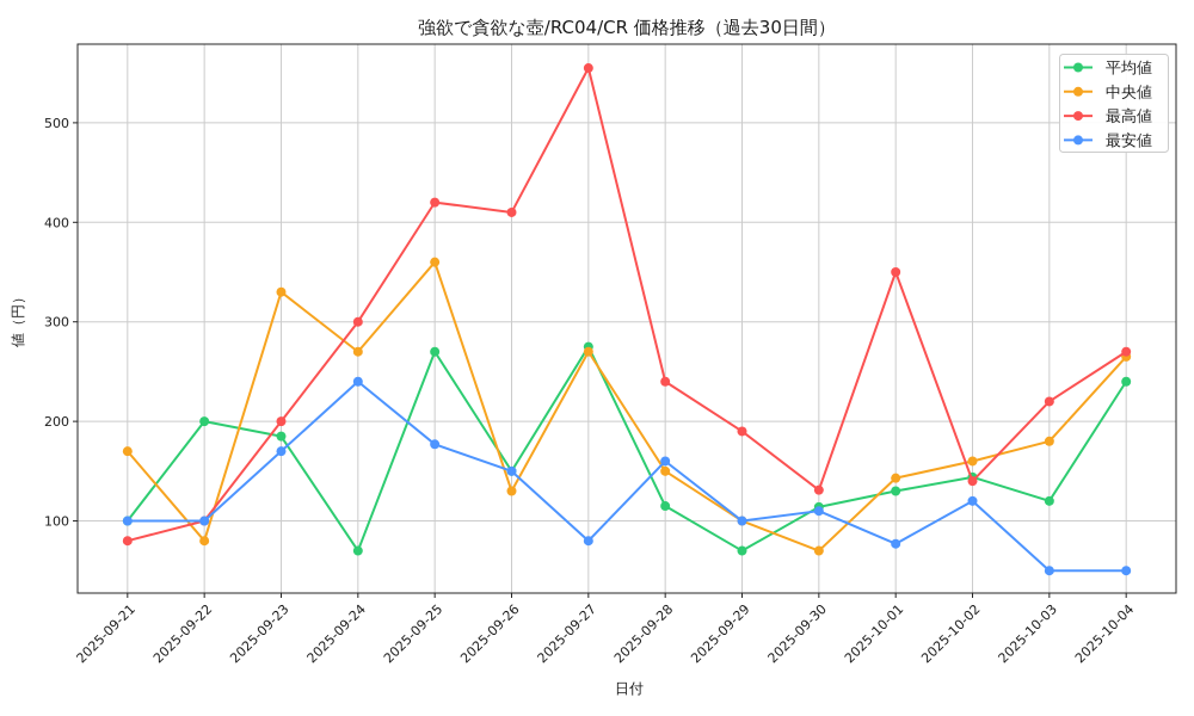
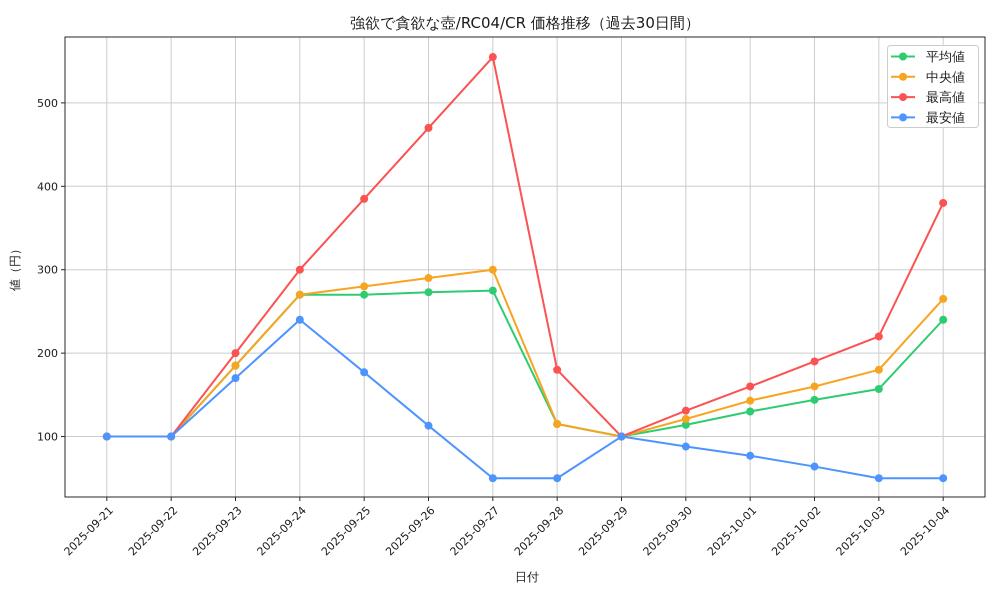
中央値/2025-09-21: 170 -> 100
最高値/2025-09-21: 80 -> 100
平均値/2025-09-22: 200 -> 100
中央値/2025-09-22: 80 -> 100
中央値/2025-09-23: 330 -> 180
平均値/2025-09-24: 70 -> 270
中央値/2025-09-25: 360 -> 280
最高値/2025-09-25: 420 -> 380
平均値/2025-09-26: 150 -> 270
中央値/2025-09-26: 130 -> 290
最高値/2025-09-26: 410 -> 470
最安値/2025-09-26: 150 -> 110
中央値/2025-09-27: 270 -> 300
最安値/2025-09-27: 80 -> 50
中央値/2025-09-28: 150 -> 120
最高値/2025-09-28: 240 -> 180
最安値/2025-09-28: 160 -> 50
平均値/2025-09-29: 70 -> 100
最高値/2025-09-29: 190 -> 100
中央値/2025-09-30: 70 -> 120
最安値/2025-09-30: 110 -> 90
最高値/2025-10-01: 350 -> 160
最高値/2025-10-02: 140 -> 190
最安値/2025-10-02: 120 -> 60
平均値/2025-10-03: 120 -> 160
最高値/2025-10-04: 270 -> 380
